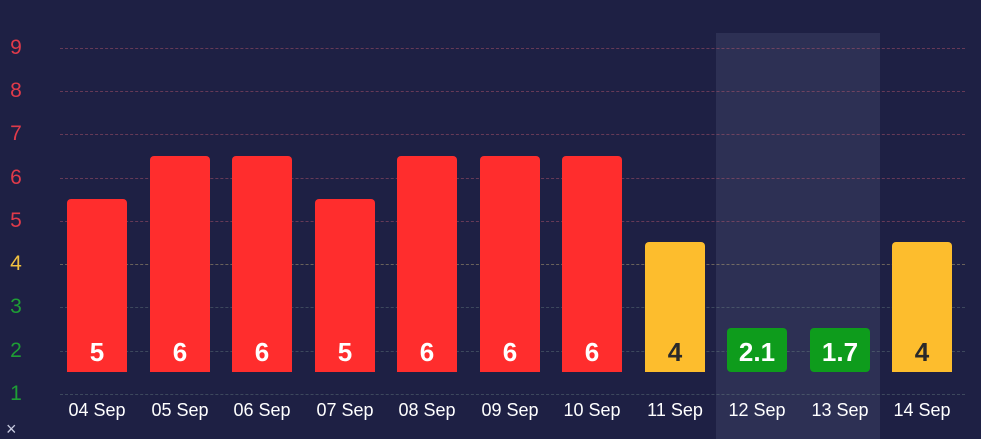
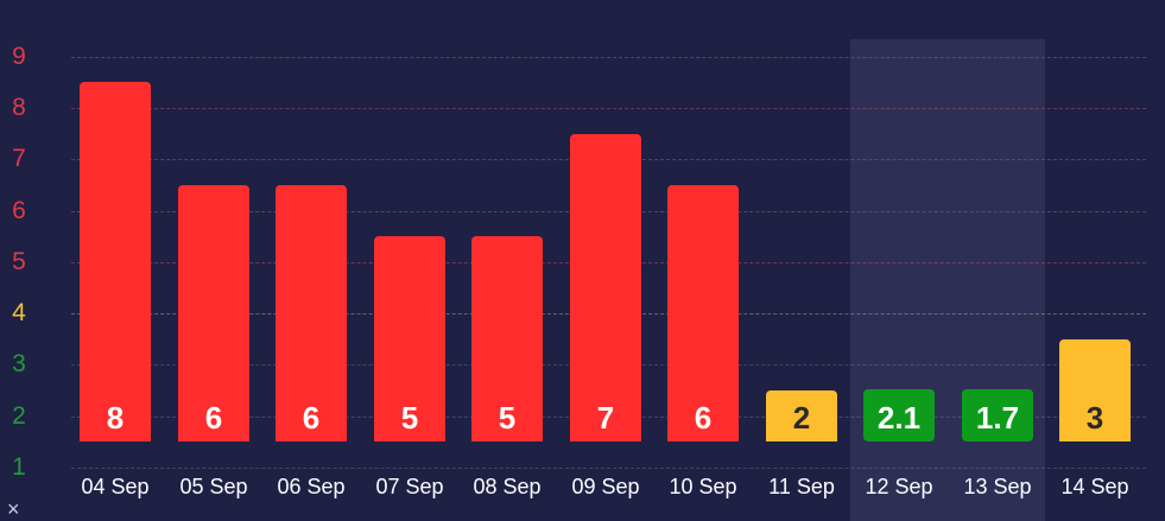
04 Sep: 5 -> 8
08 Sep: 6 -> 5
09 Sep: 6 -> 7
11 Sep: 4 -> 2
14 Sep: 4 -> 3
